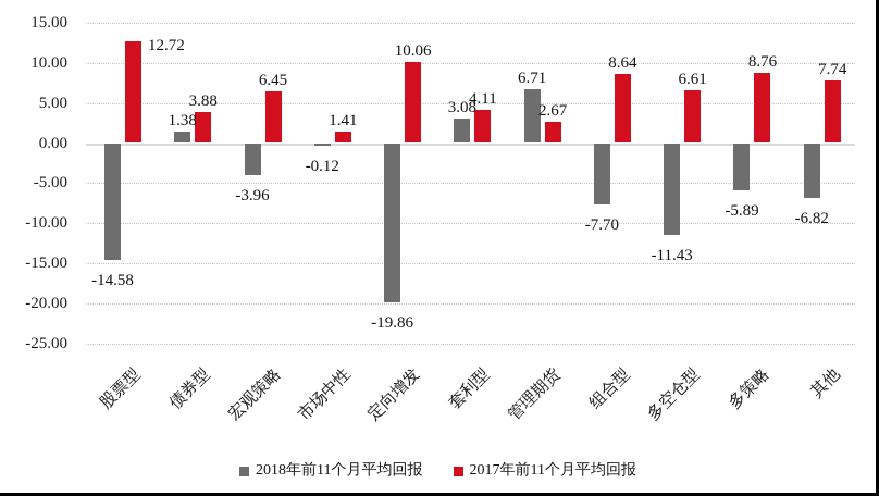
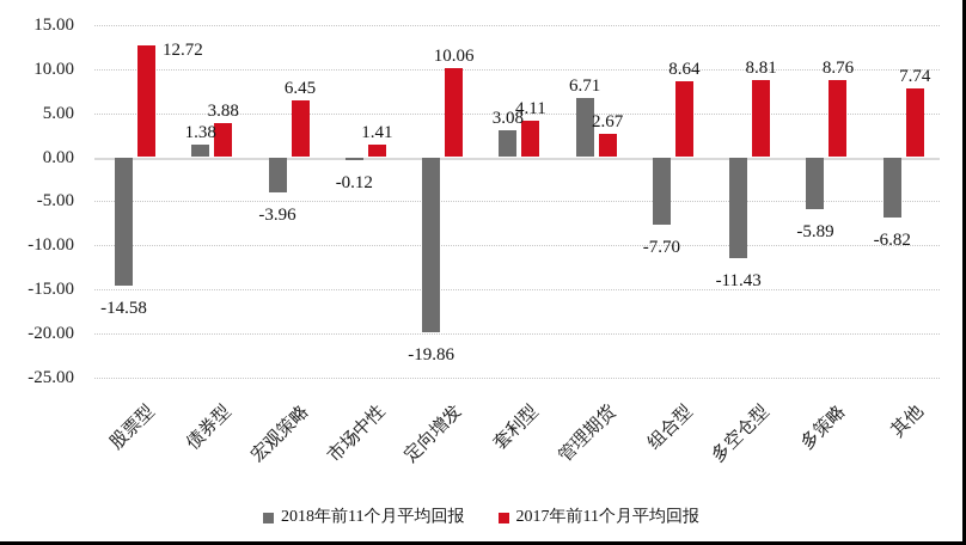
2017年前11个月平均回报/多空仓型: 6.61 -> 8.81
